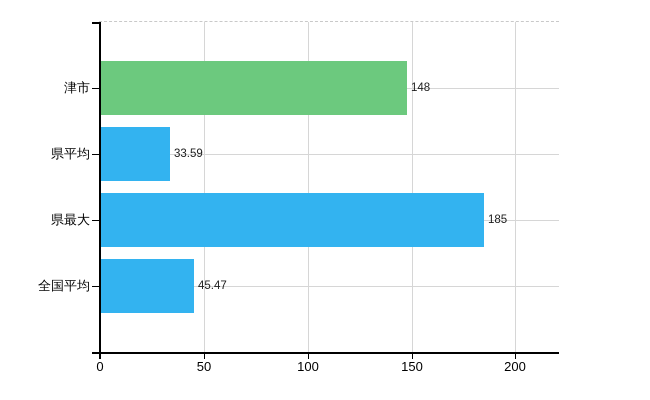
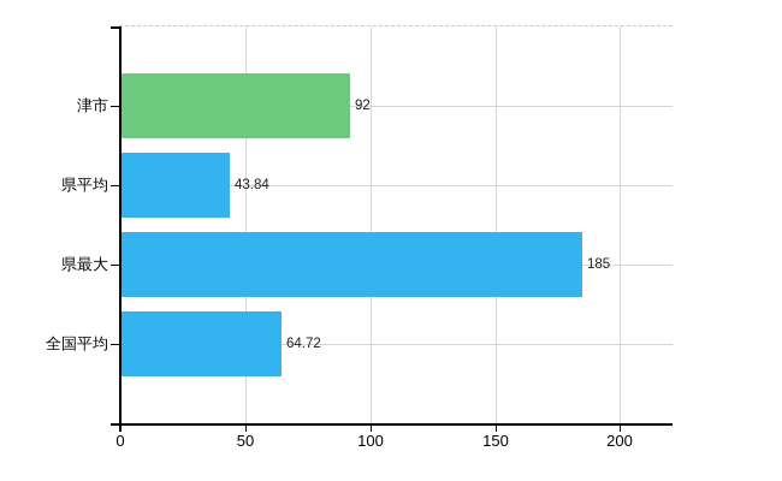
津市: 148 -> 92
県平均: 33.59 -> 43.84
全国平均: 45.47 -> 64.72
